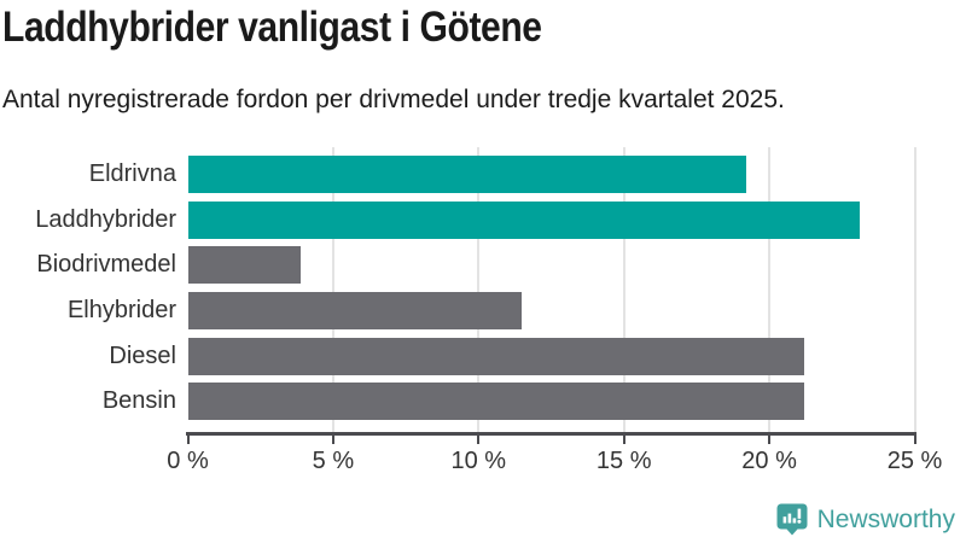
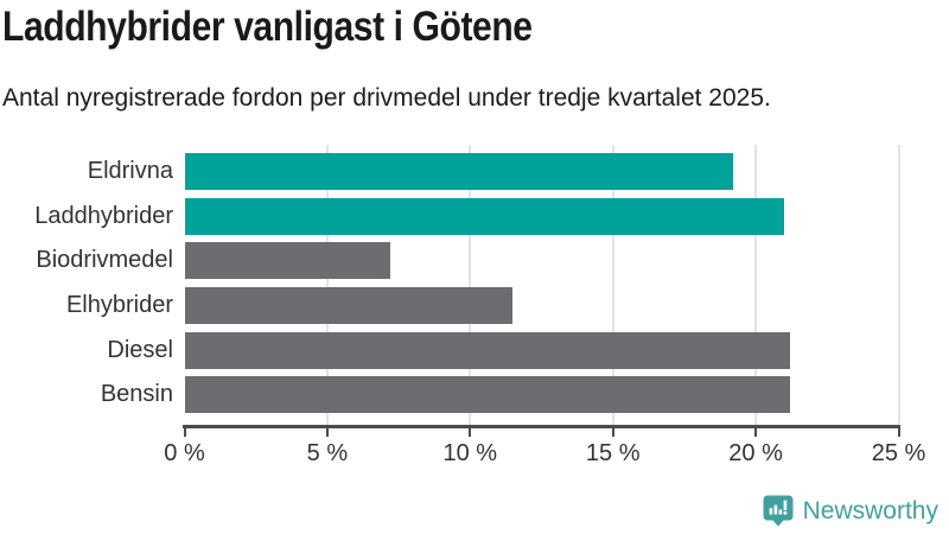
Laddhybrider: 23.1% -> 21.0%
Biodrivmedel: 3.9% -> 7.2%
